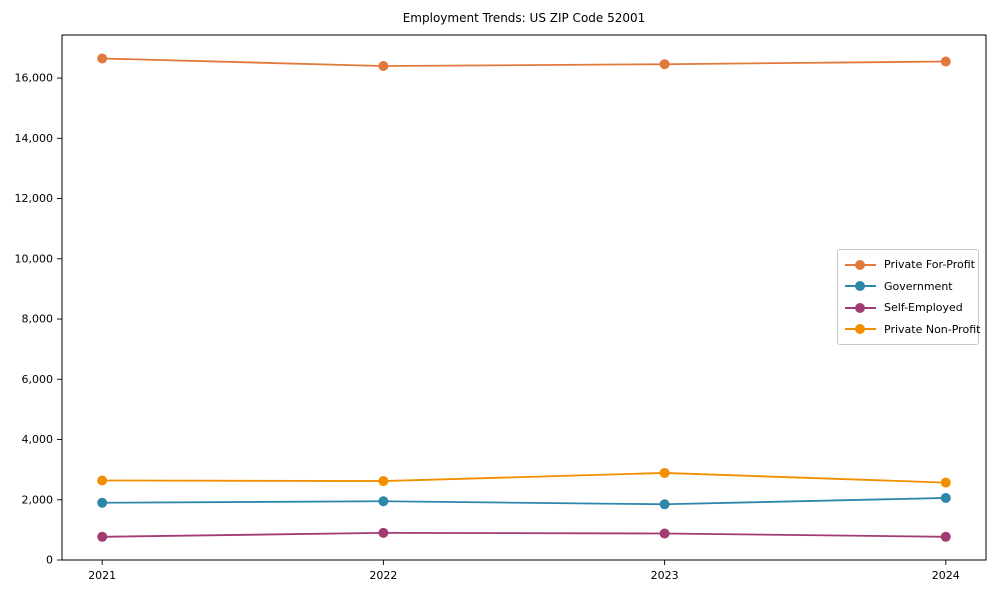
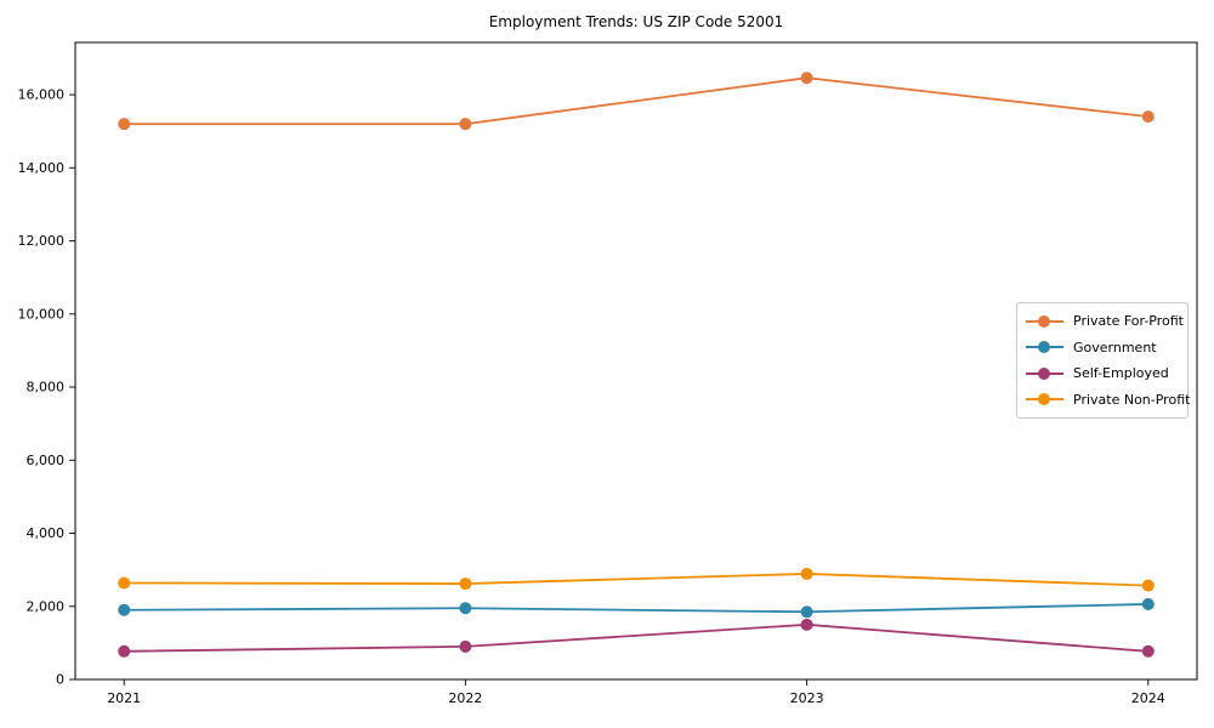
Private For-Profit/2021: 16600 -> 15200
Private For-Profit/2022: 16400 -> 15200
Self-Employed/2023: 900 -> 1500
Private For-Profit/2024: 16600 -> 15400
